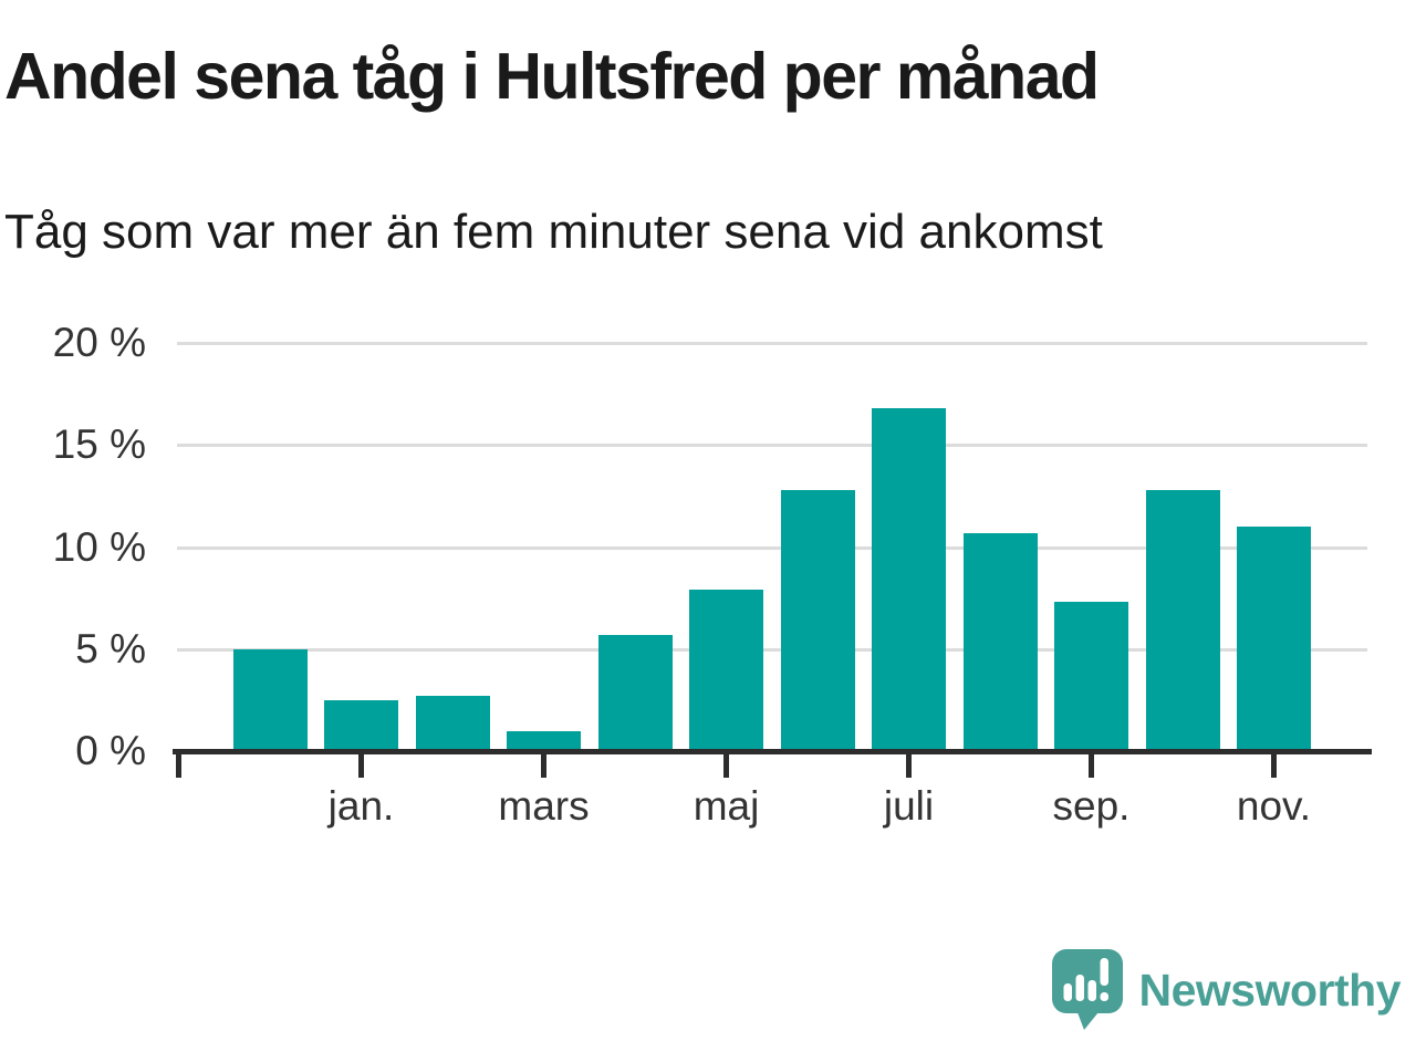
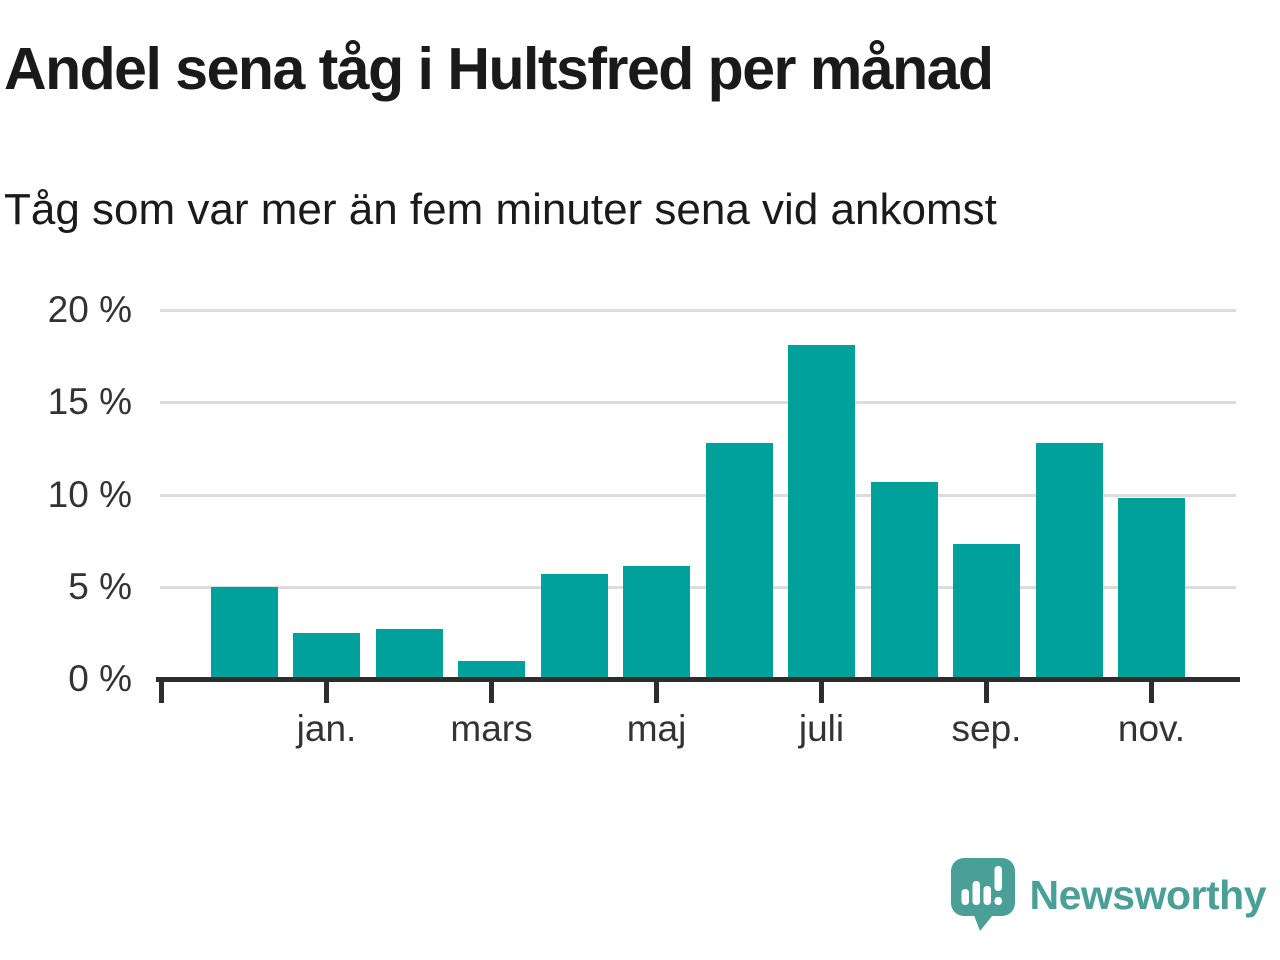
maj: 7.9% -> 6.1%
juli: 16.8% -> 18.1%
nov.: 11.0% -> 9.8%
